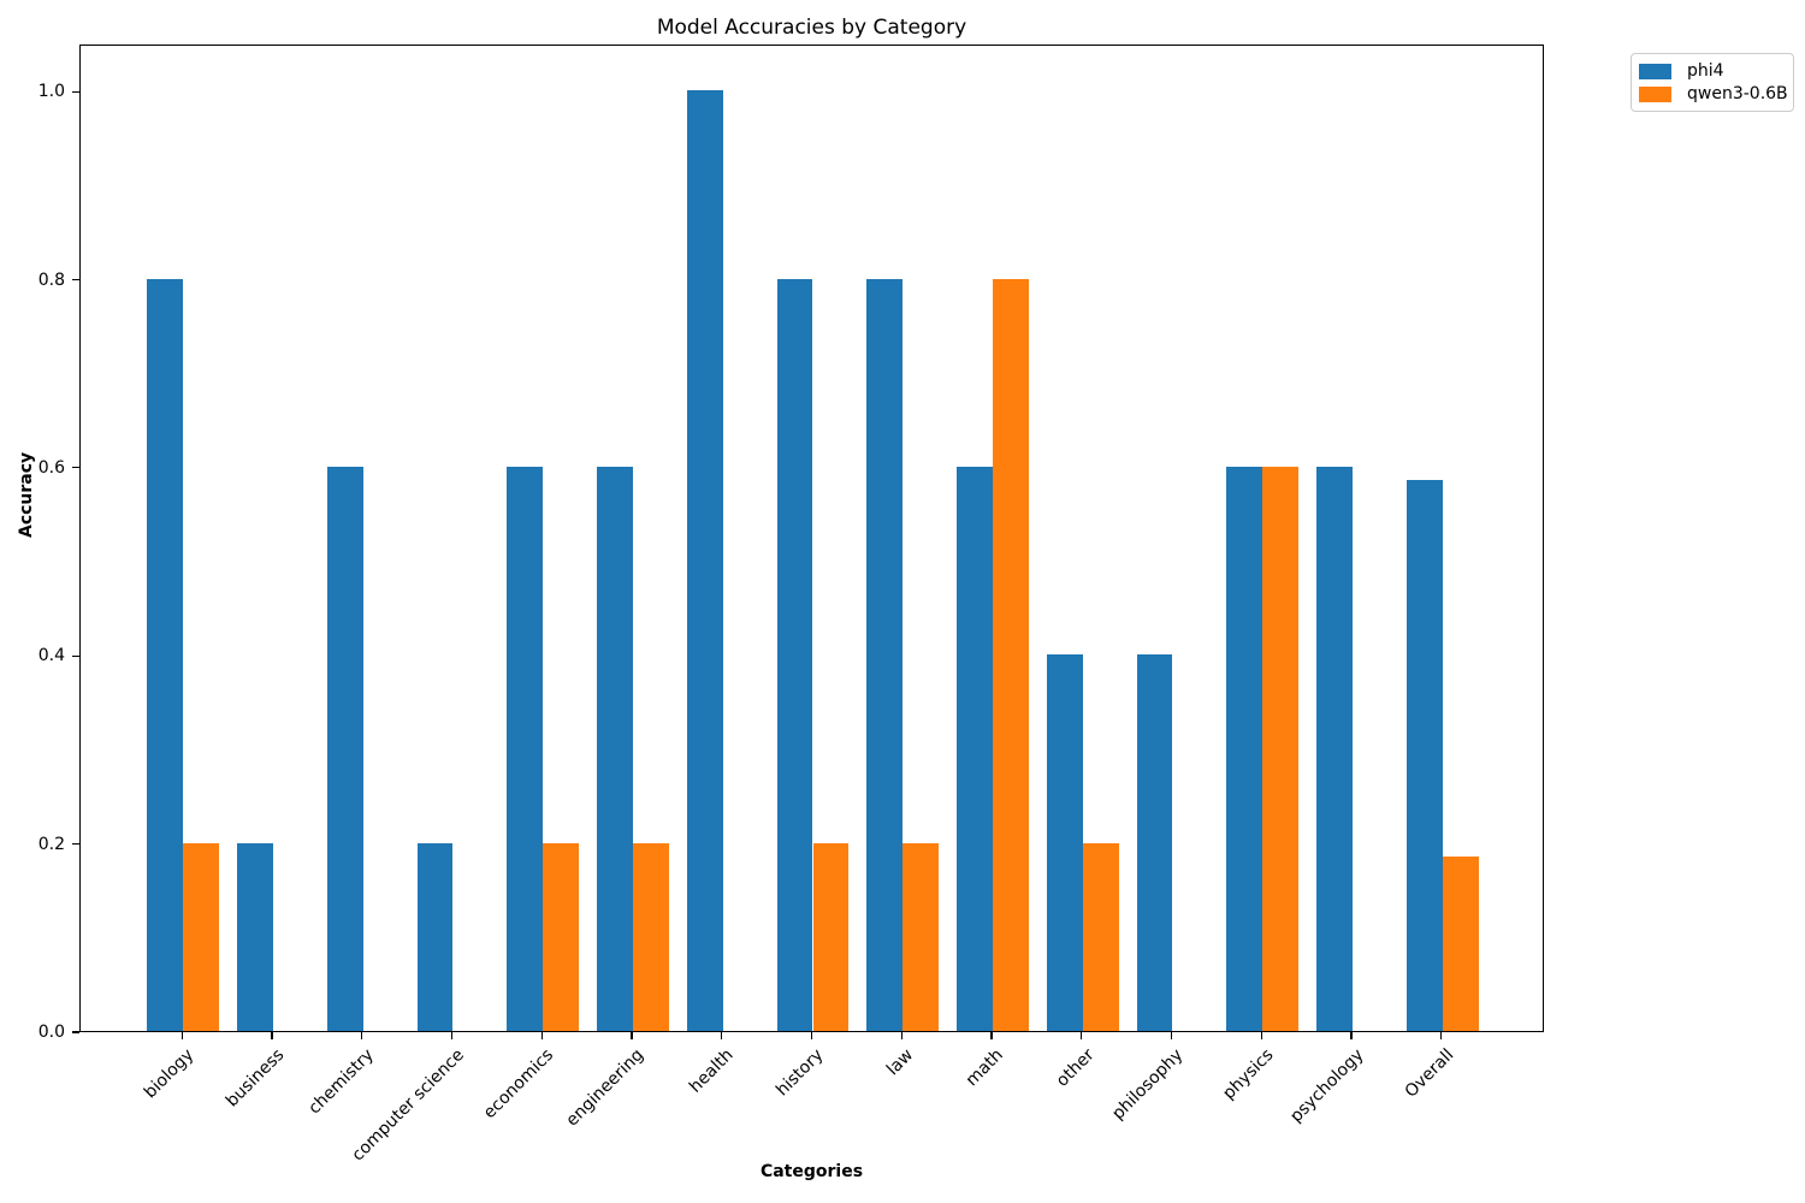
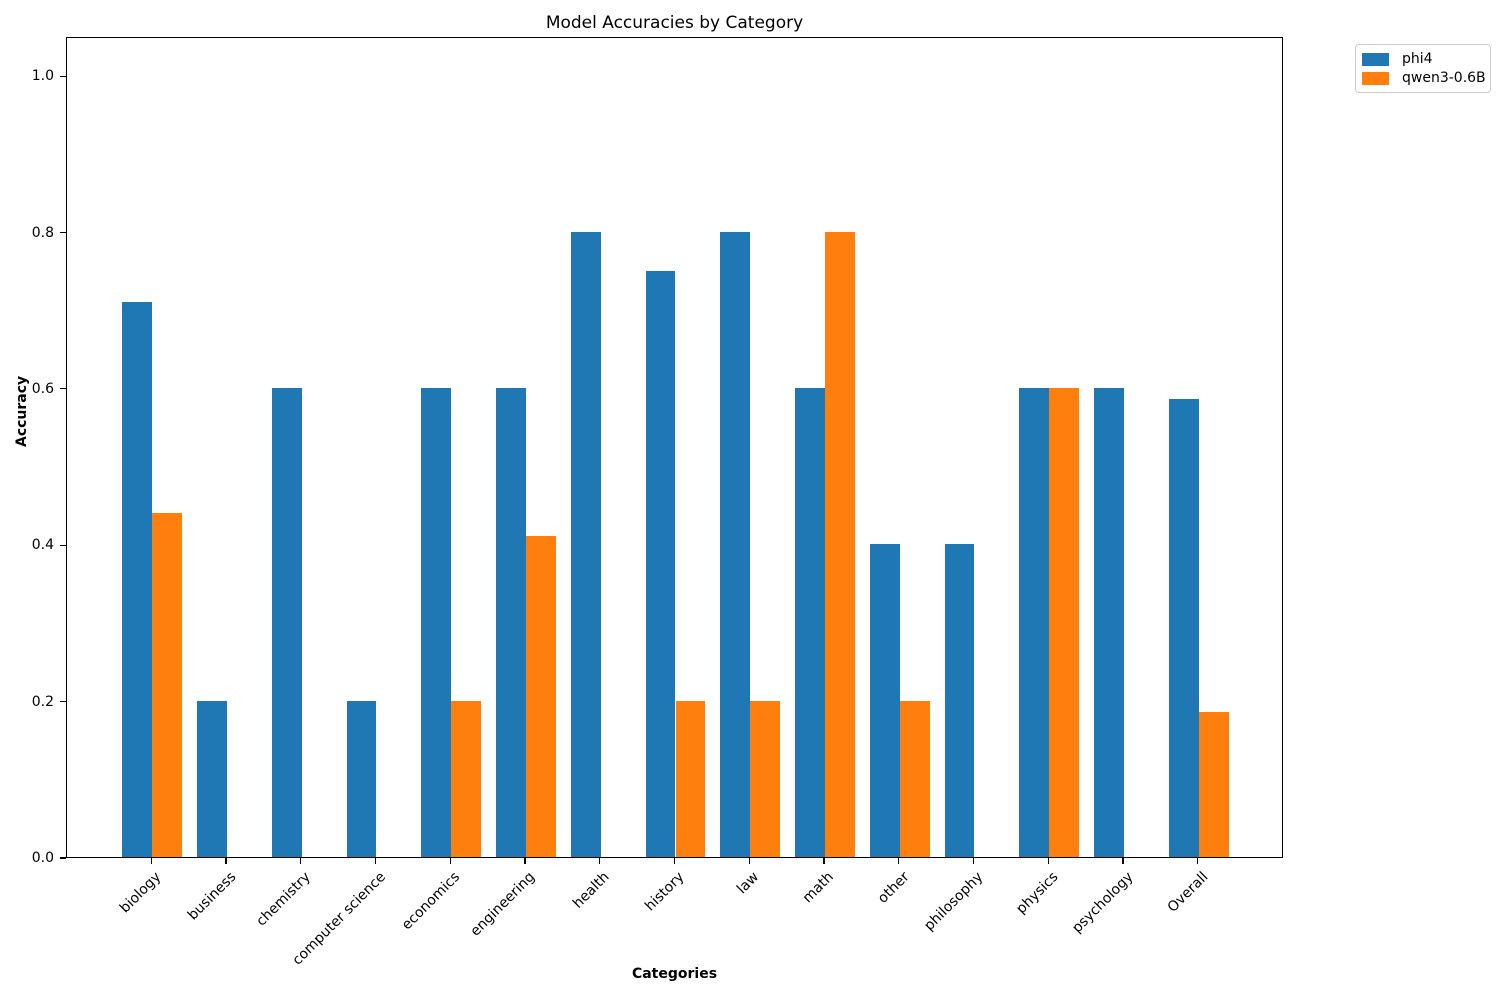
phi4/biology: 0.80 -> 0.71
qwen3-0.6B/biology: 0.20 -> 0.44
qwen3-0.6B/engineering: 0.20 -> 0.41
phi4/health: 1.00 -> 0.80
phi4/history: 0.80 -> 0.75
